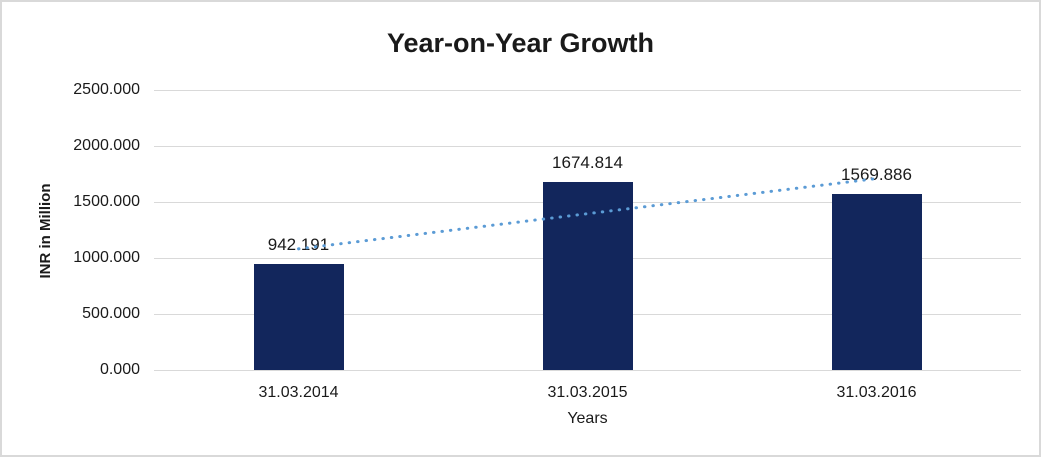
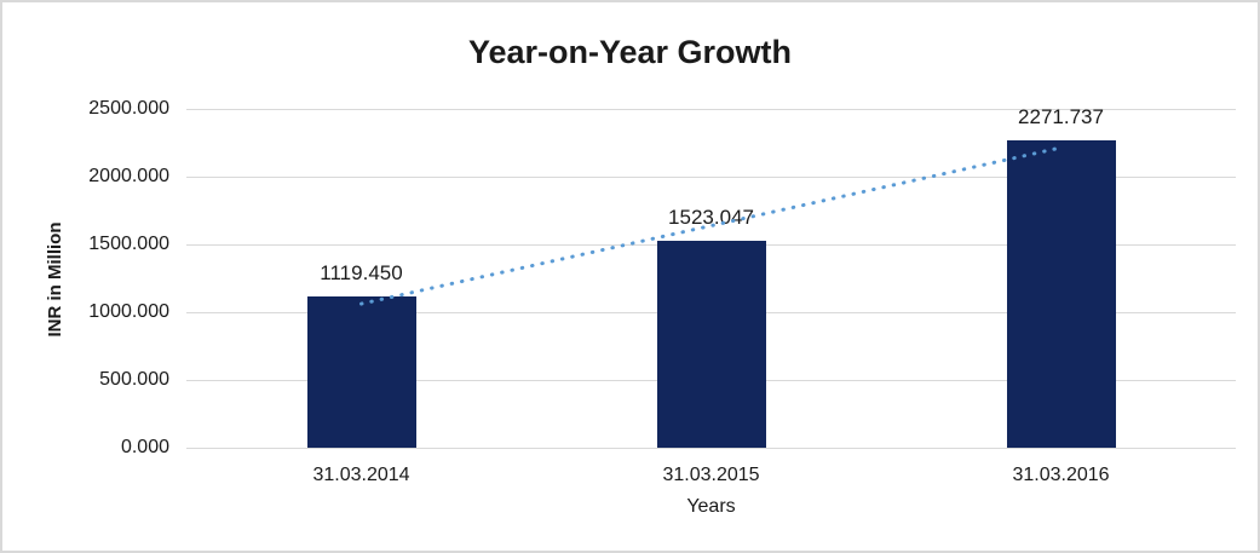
31.03.2014: 942.191 -> 1119.450
31.03.2015: 1674.814 -> 1523.047
31.03.2016: 1569.886 -> 2271.737
